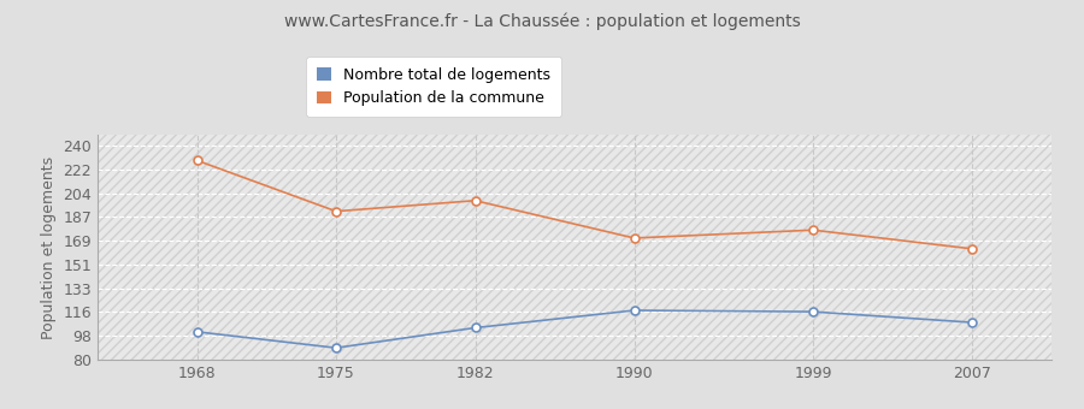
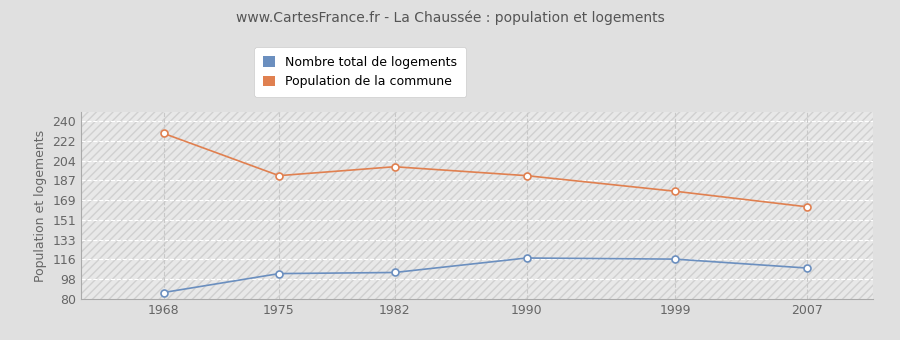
Nombre total de logements/1968: 101 -> 86
Nombre total de logements/1975: 89 -> 103
Population de la commune/1990: 171 -> 191
